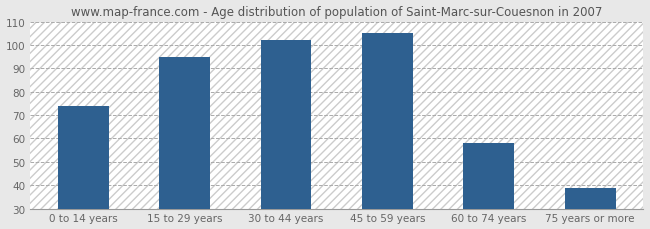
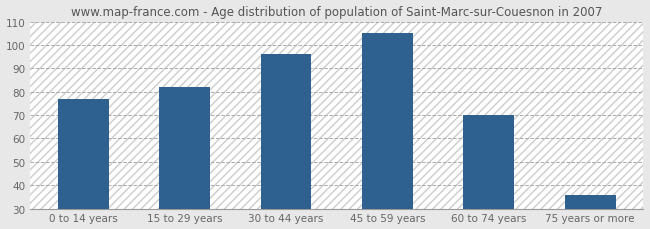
0 to 14 years: 74 -> 77
15 to 29 years: 95 -> 82
30 to 44 years: 102 -> 96
60 to 74 years: 58 -> 70
75 years or more: 39 -> 36
